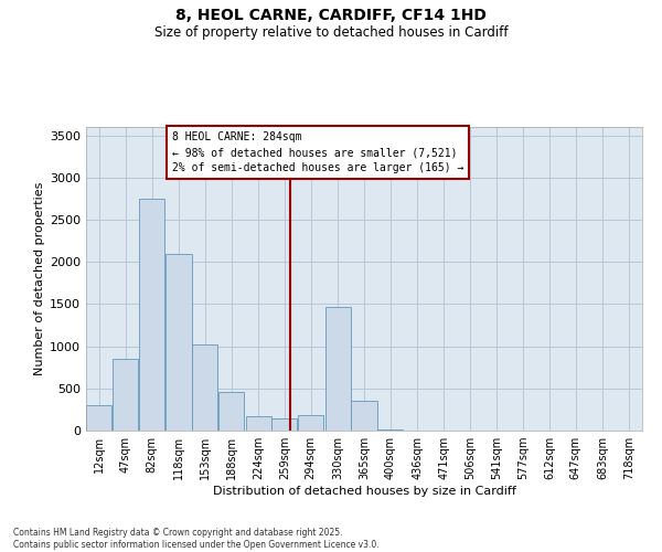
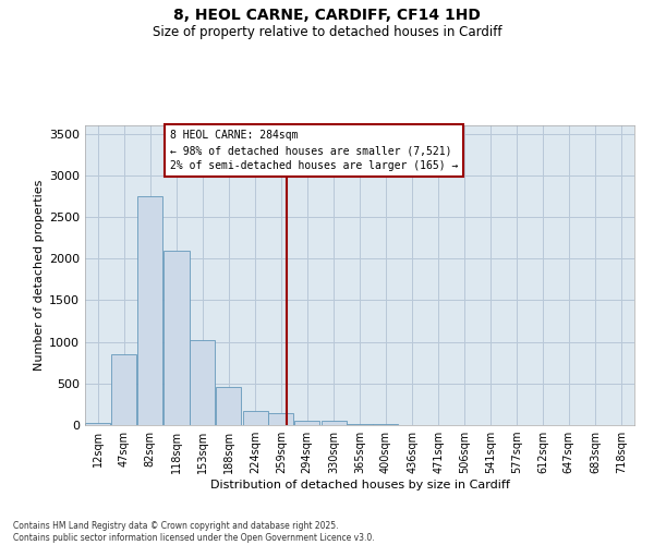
12sqm: 300 -> 20
294sqm: 180 -> 60
330sqm: 1460 -> 50
365sqm: 360 -> 20
